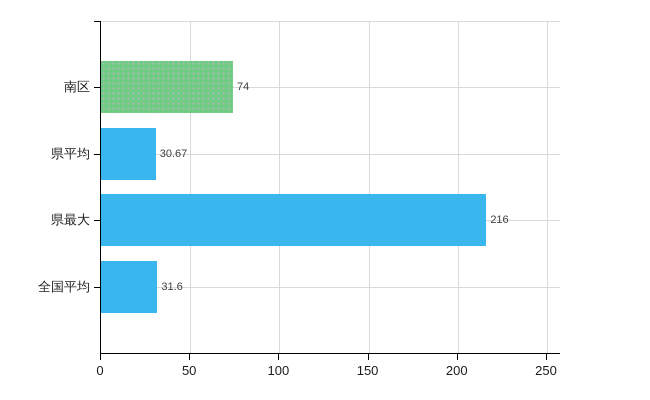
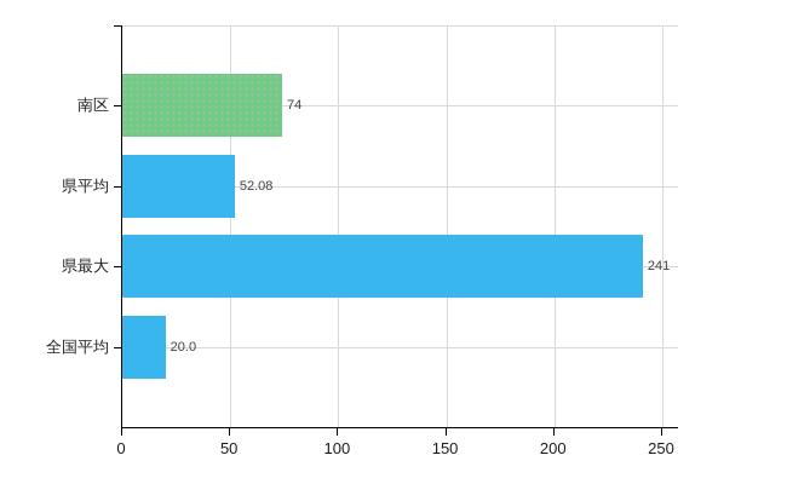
県平均: 30.67 -> 52.08
県最大: 216 -> 241
全国平均: 31.6 -> 20.0
